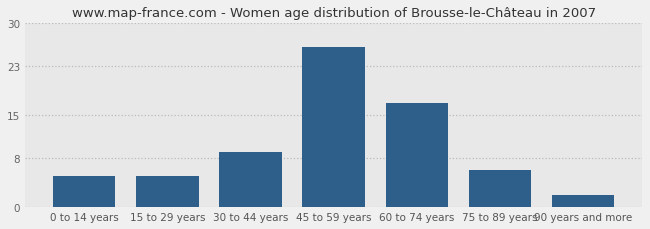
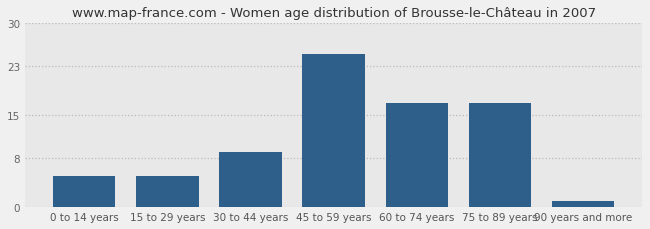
45 to 59 years: 26 -> 25
75 to 89 years: 6 -> 17
90 years and more: 2 -> 1
